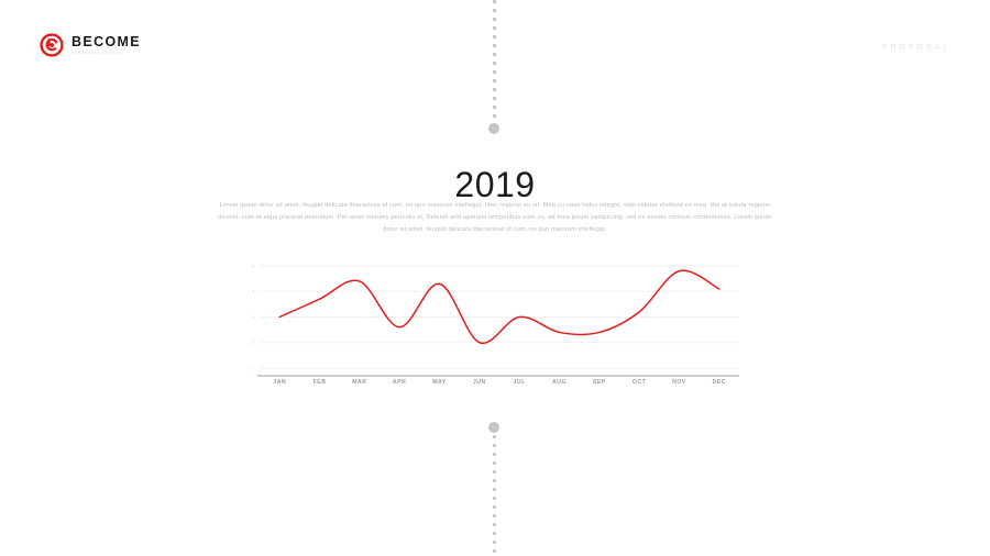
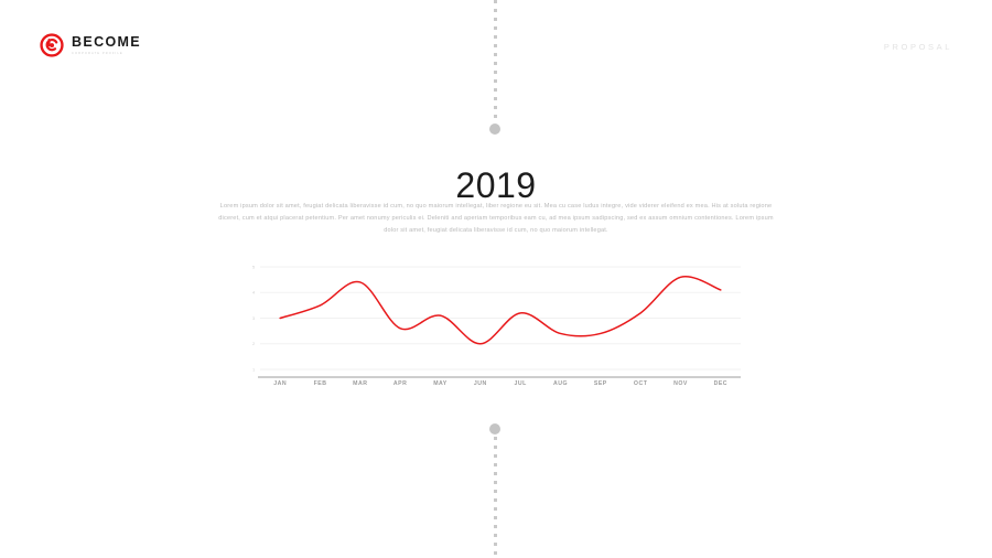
FEB: 3.7 -> 3.5
MAY: 4.3 -> 3.1
JUL: 3.0 -> 3.2
NOV: 4.8 -> 4.6
